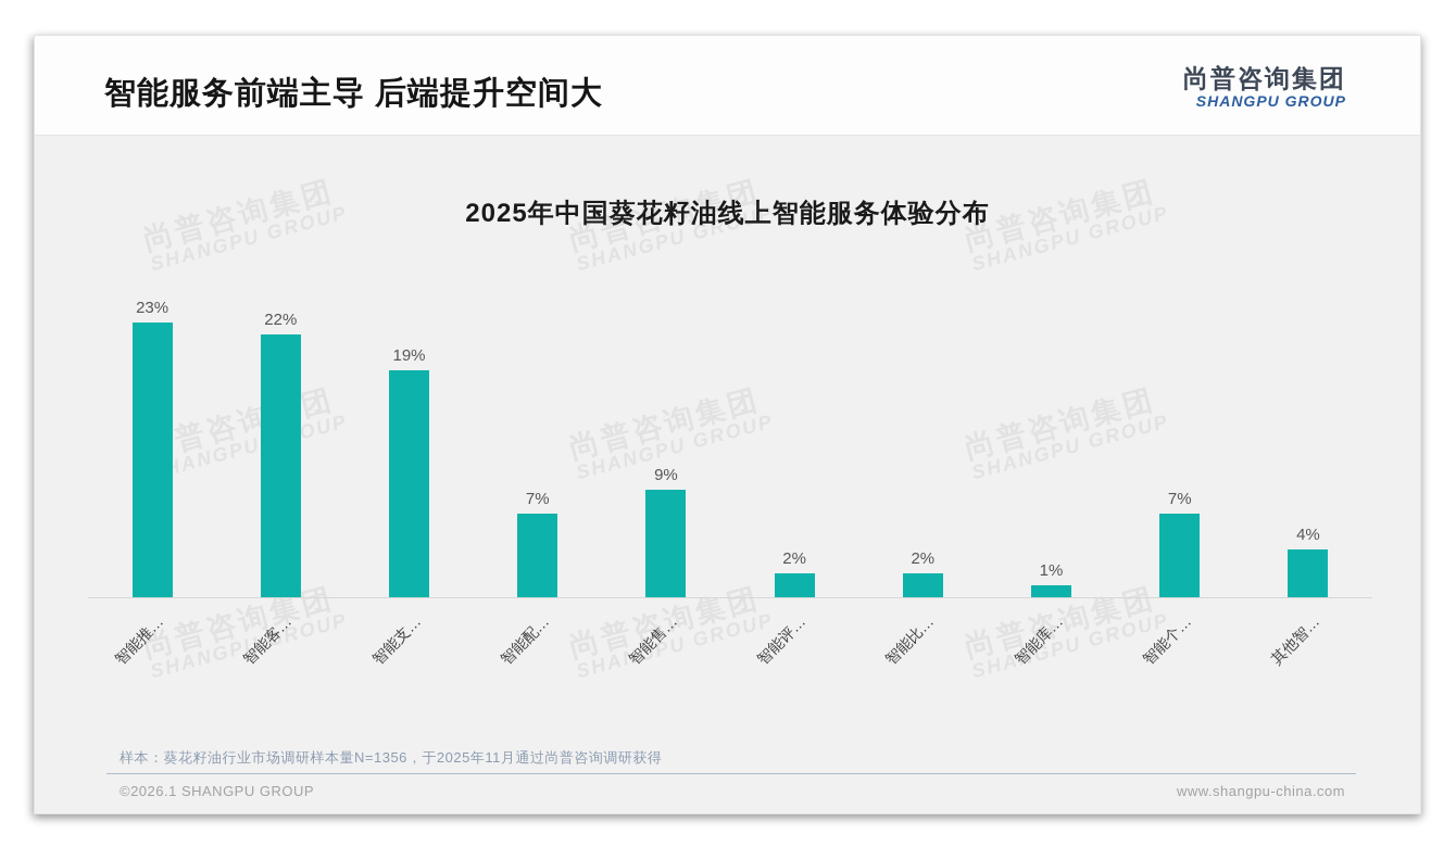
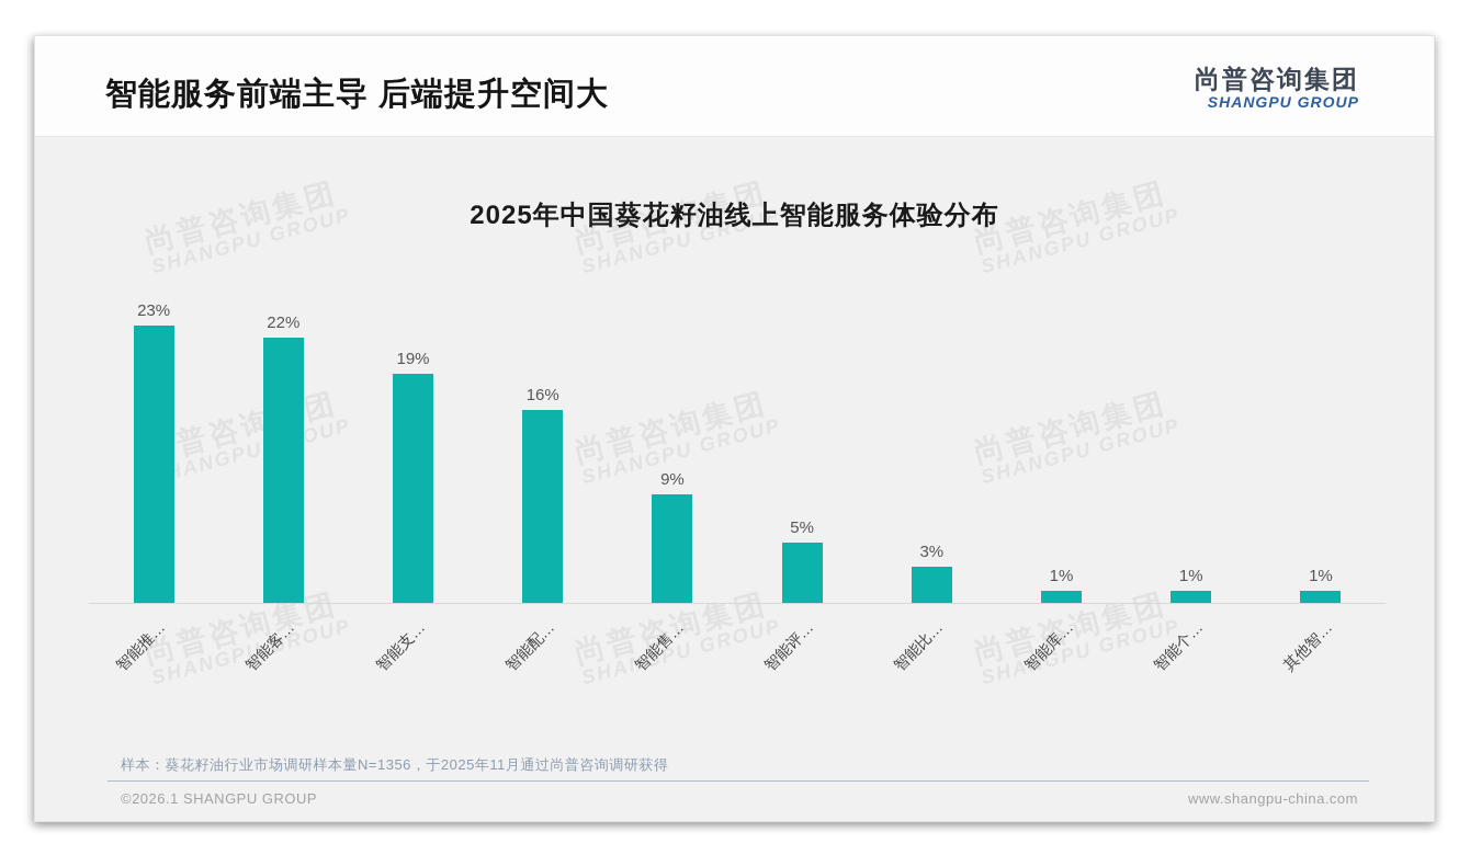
智能配…: 7% -> 16%
智能评…: 2% -> 5%
智能比…: 2% -> 3%
智能个…: 7% -> 1%
其他智…: 4% -> 1%
